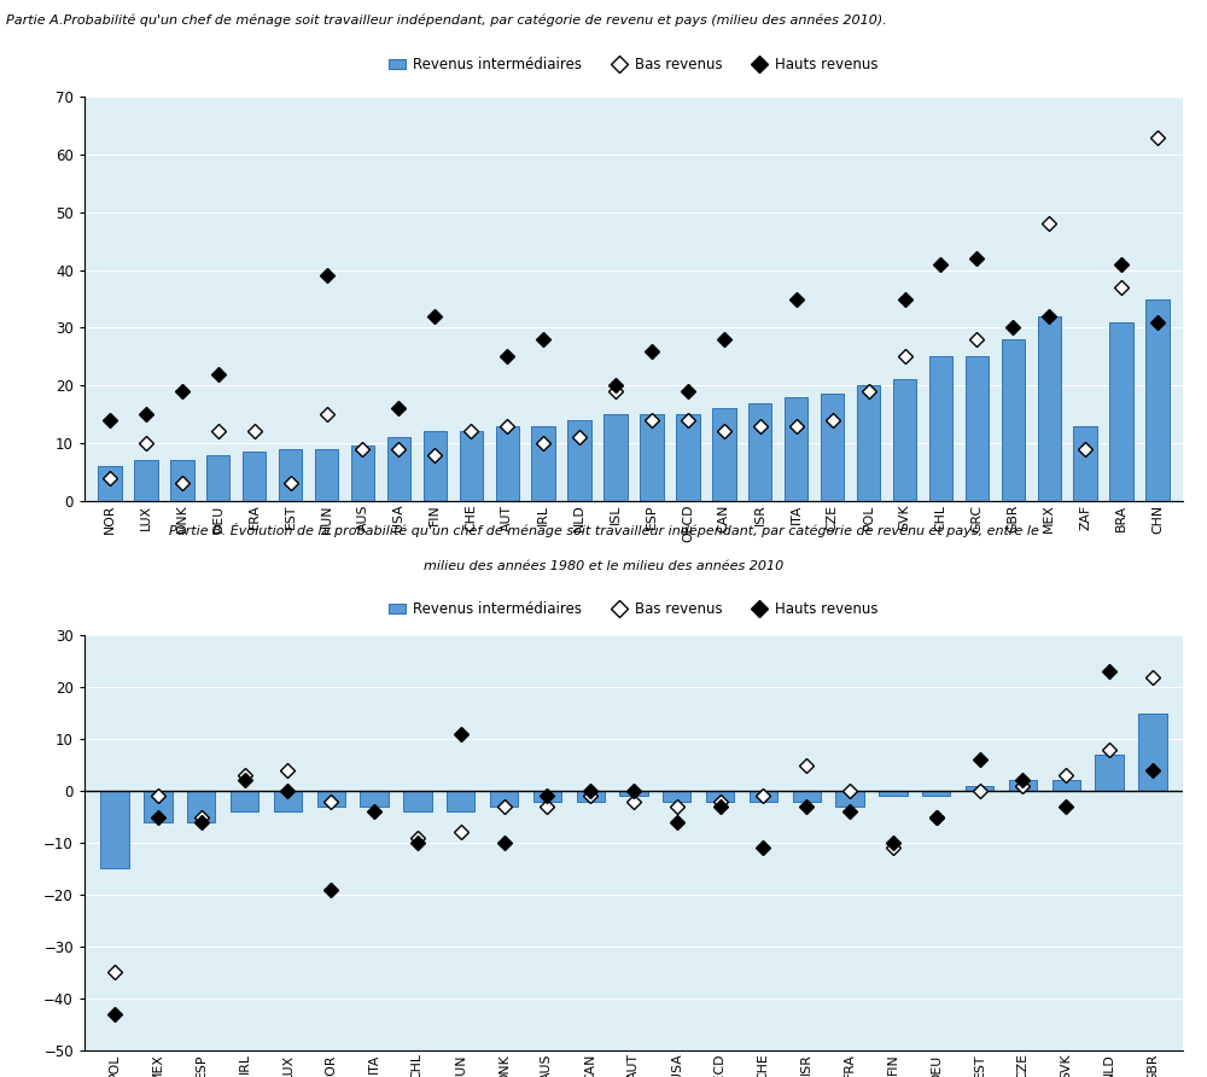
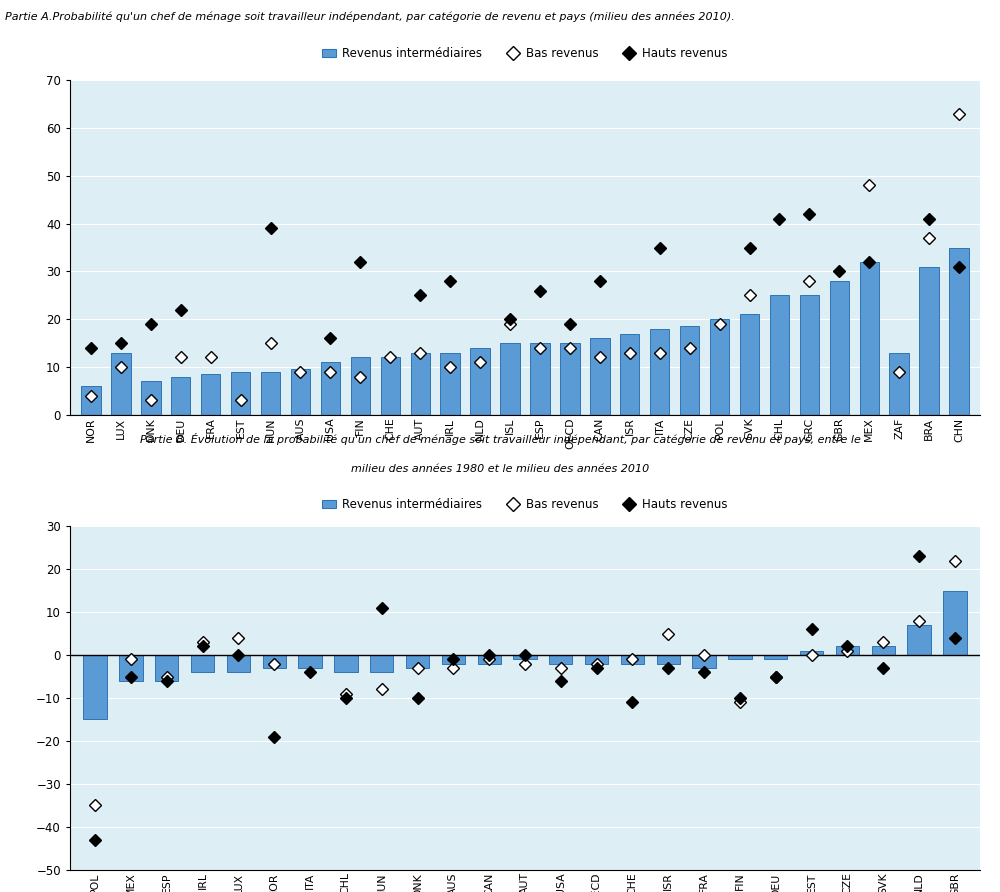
LUX: 7.0 -> 13.0
